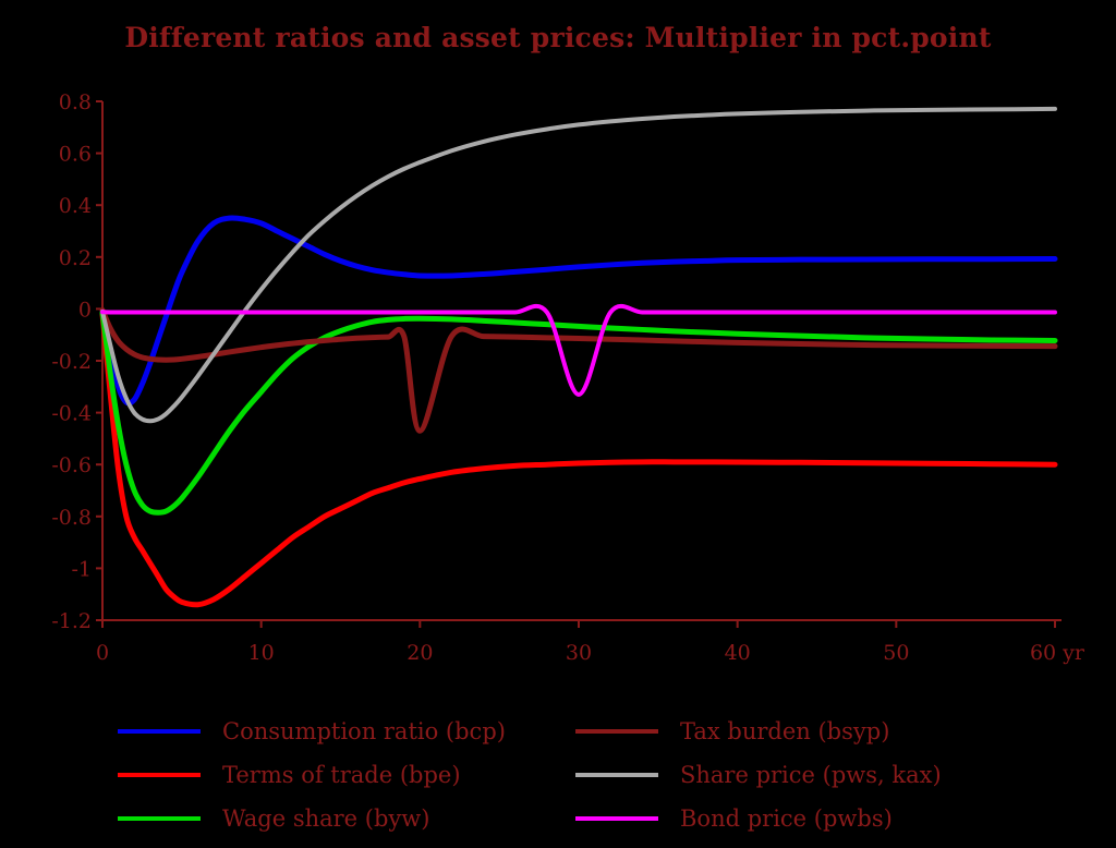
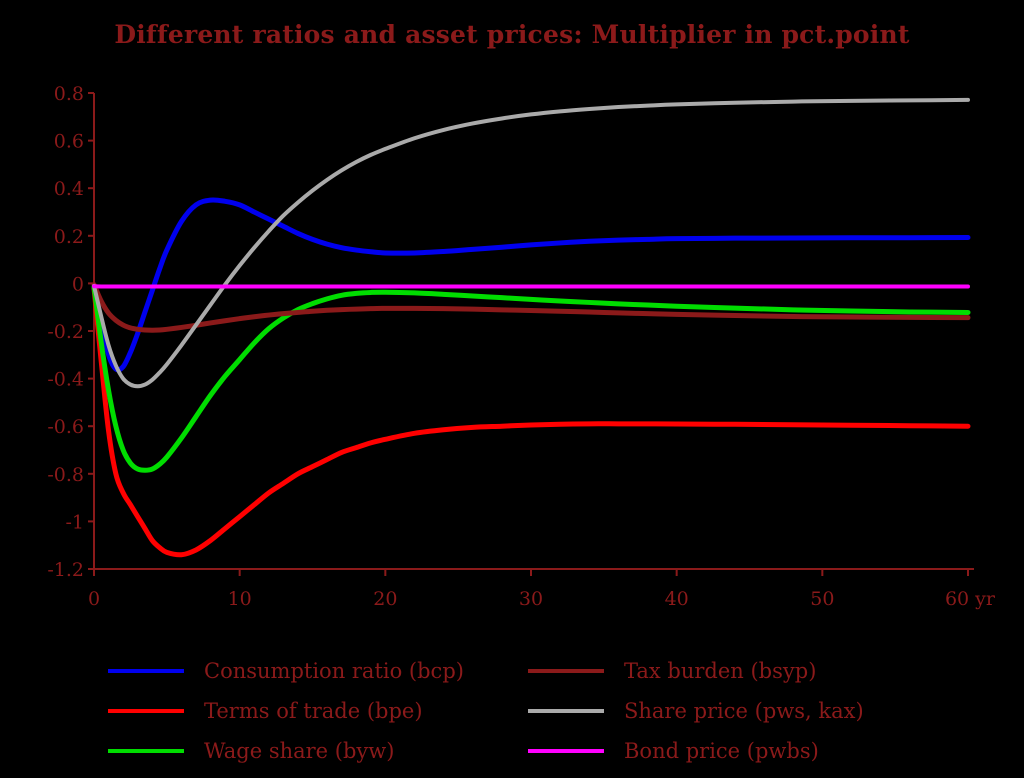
Tax burden (bsyp)/20: -0.47 -> -0.10
Bond price (pwbs)/30: -0.33 -> -0.01
